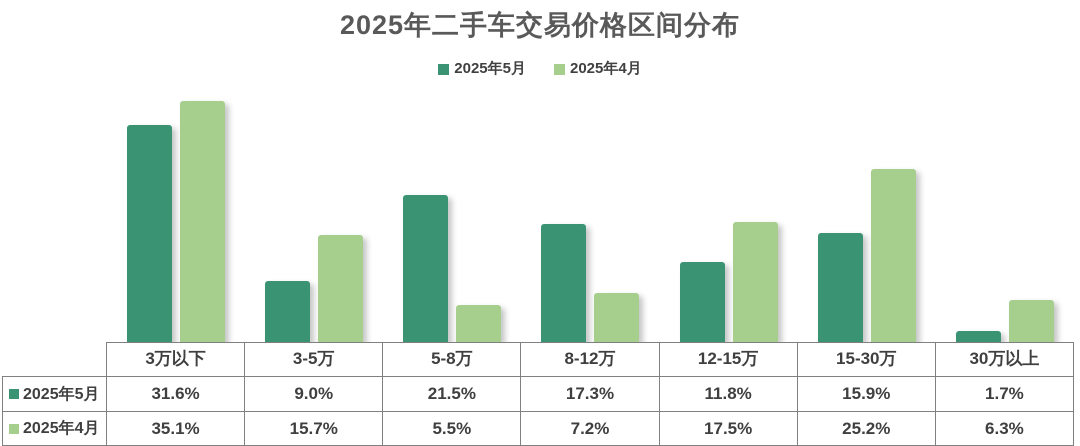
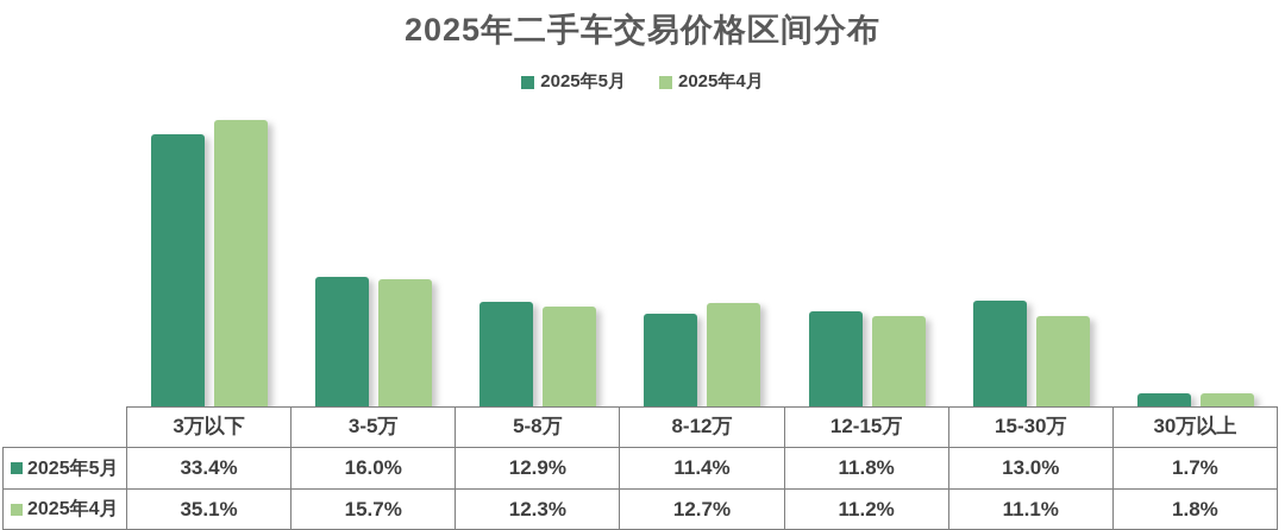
2025年5月/3万以下: 31.6% -> 33.4%
2025年5月/3-5万: 9.0% -> 16.0%
2025年5月/5-8万: 21.5% -> 12.9%
2025年4月/5-8万: 5.5% -> 12.3%
2025年5月/8-12万: 17.3% -> 11.4%
2025年4月/8-12万: 7.2% -> 12.7%
2025年4月/12-15万: 17.5% -> 11.2%
2025年5月/15-30万: 15.9% -> 13.0%
2025年4月/15-30万: 25.2% -> 11.1%
2025年4月/30万以上: 6.3% -> 1.8%
